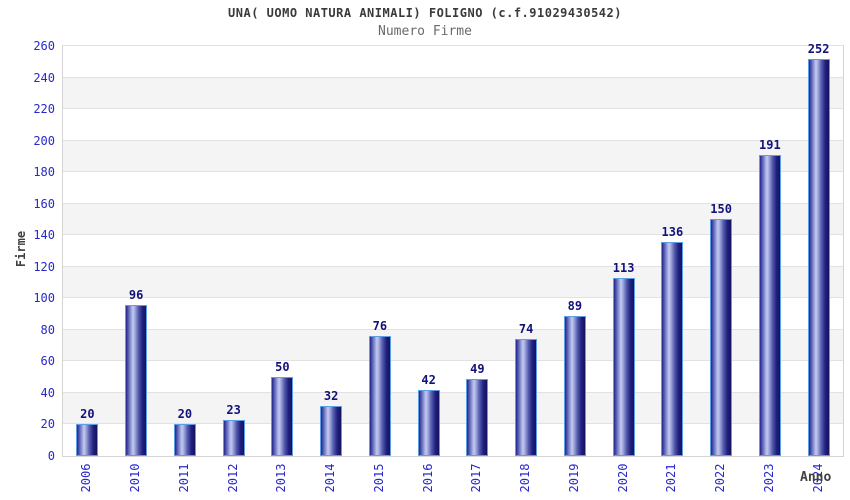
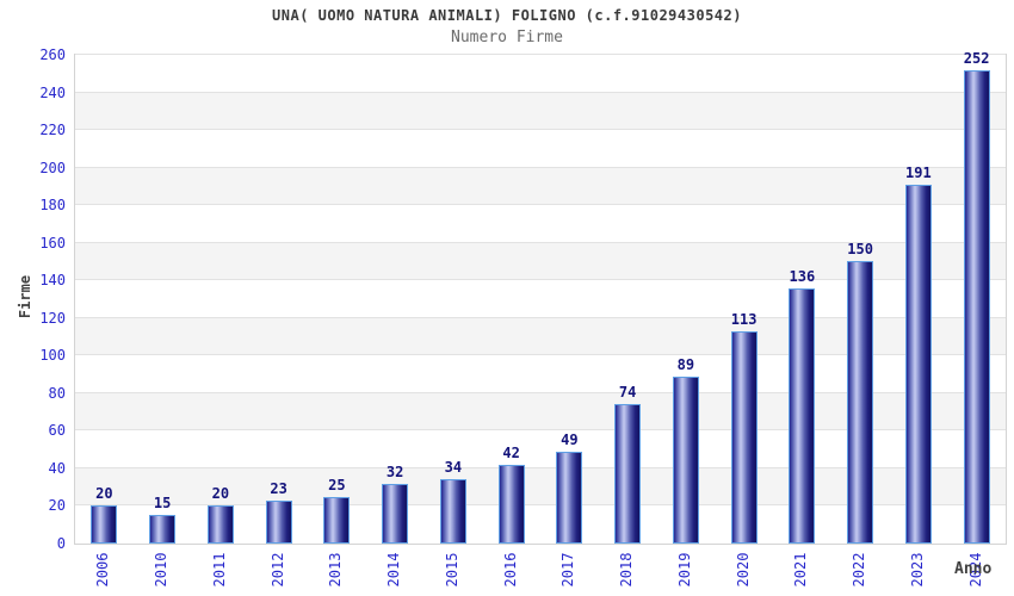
2010: 96 -> 15
2013: 50 -> 25
2015: 76 -> 34
